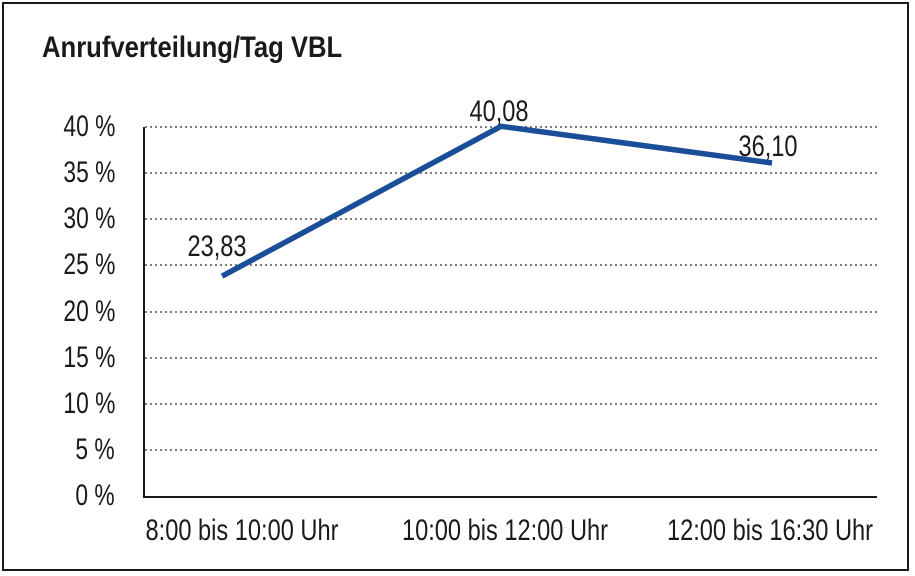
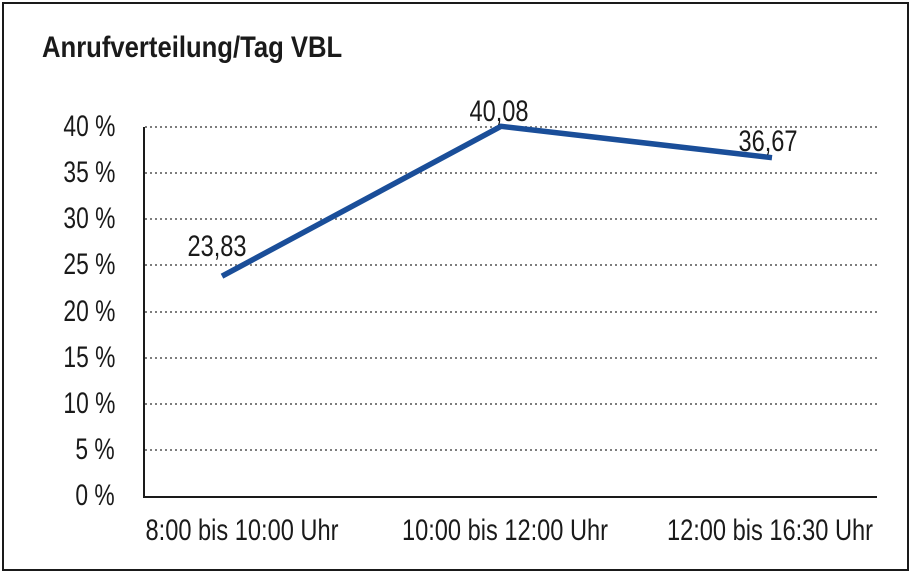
12:00 bis 16:30 Uhr: 36,10 -> 36,67
